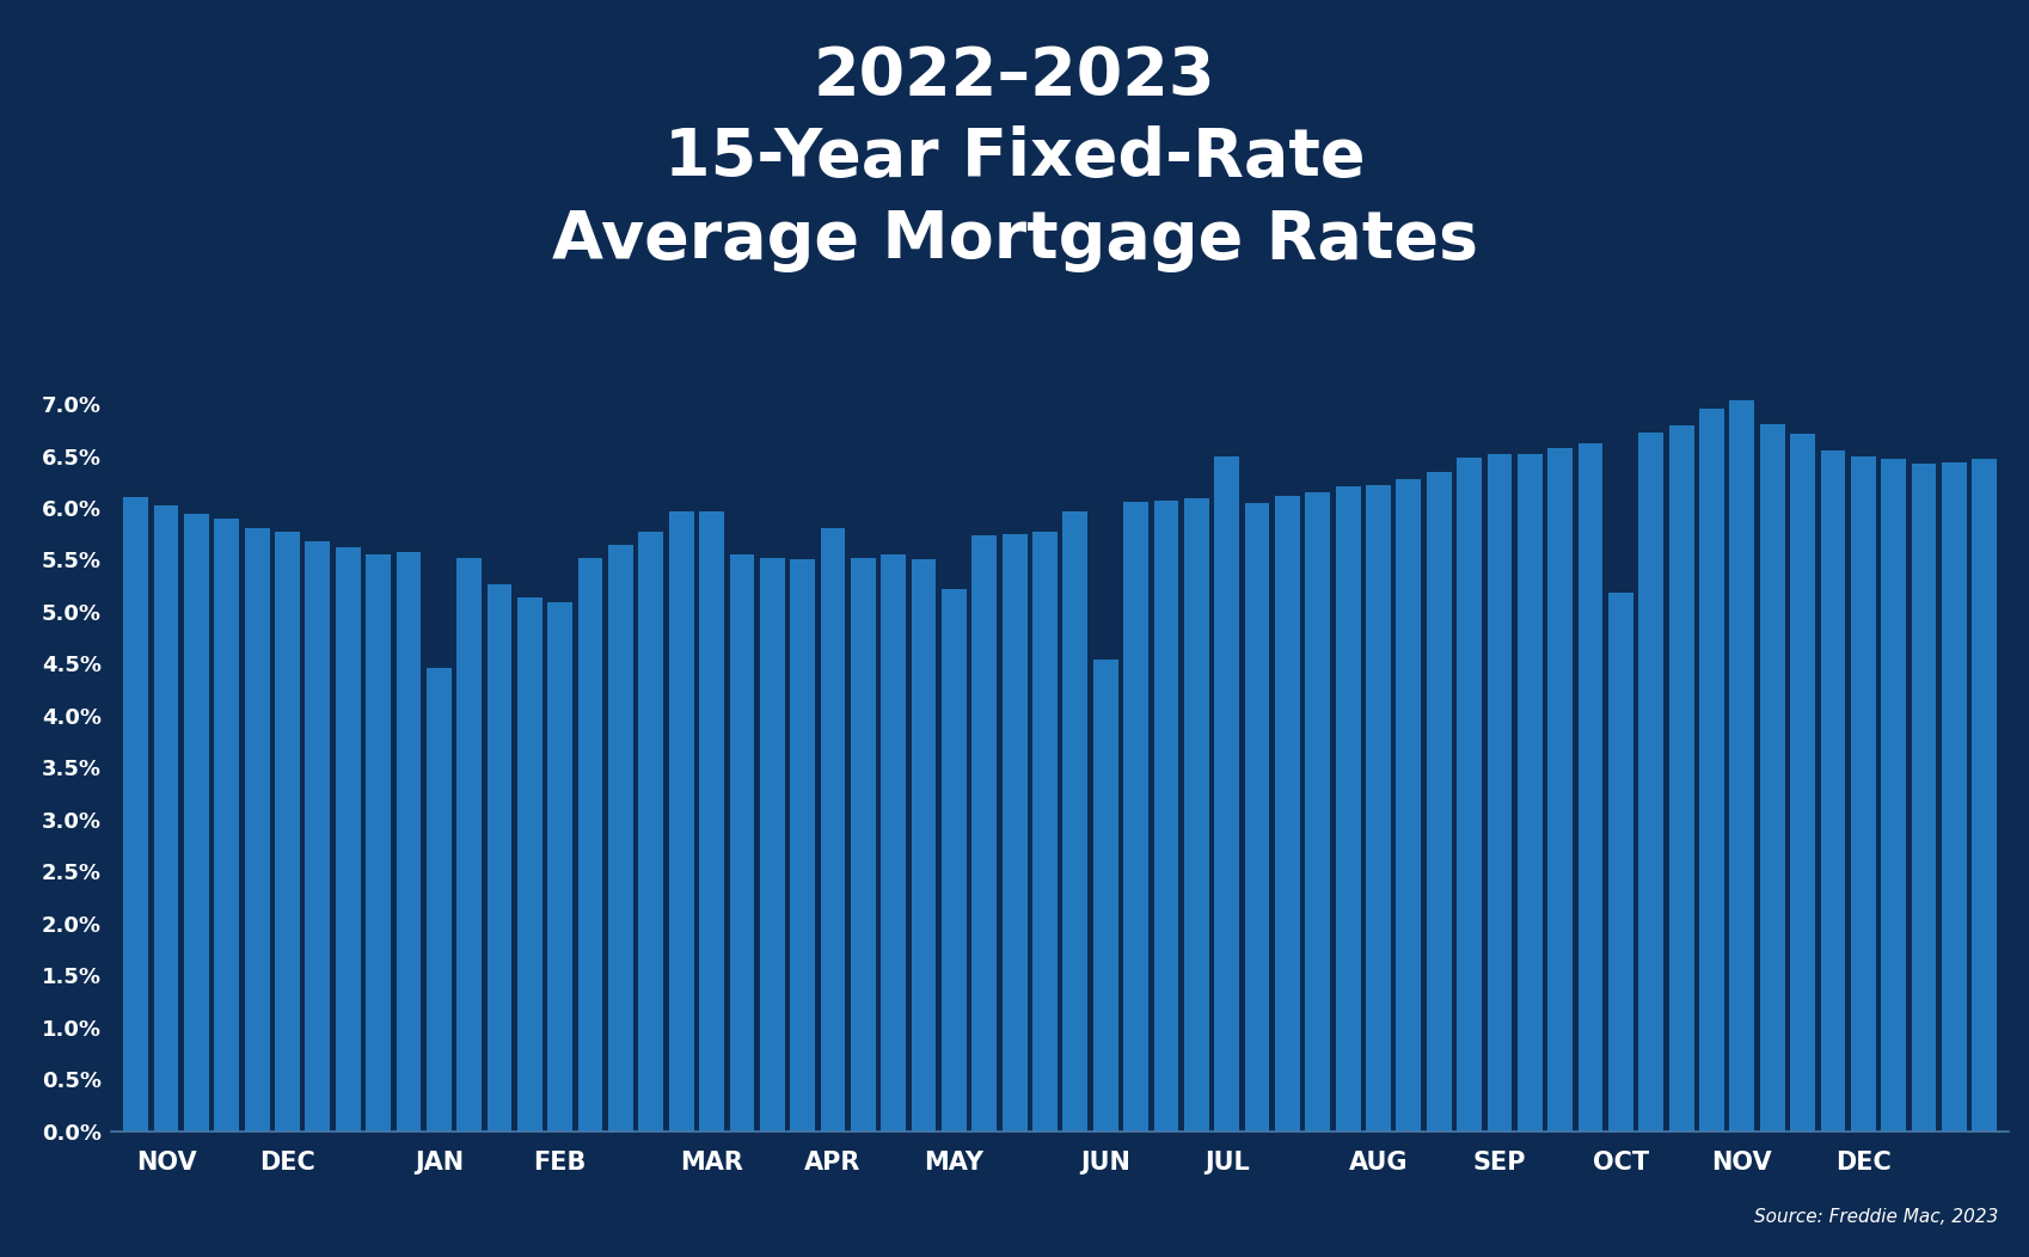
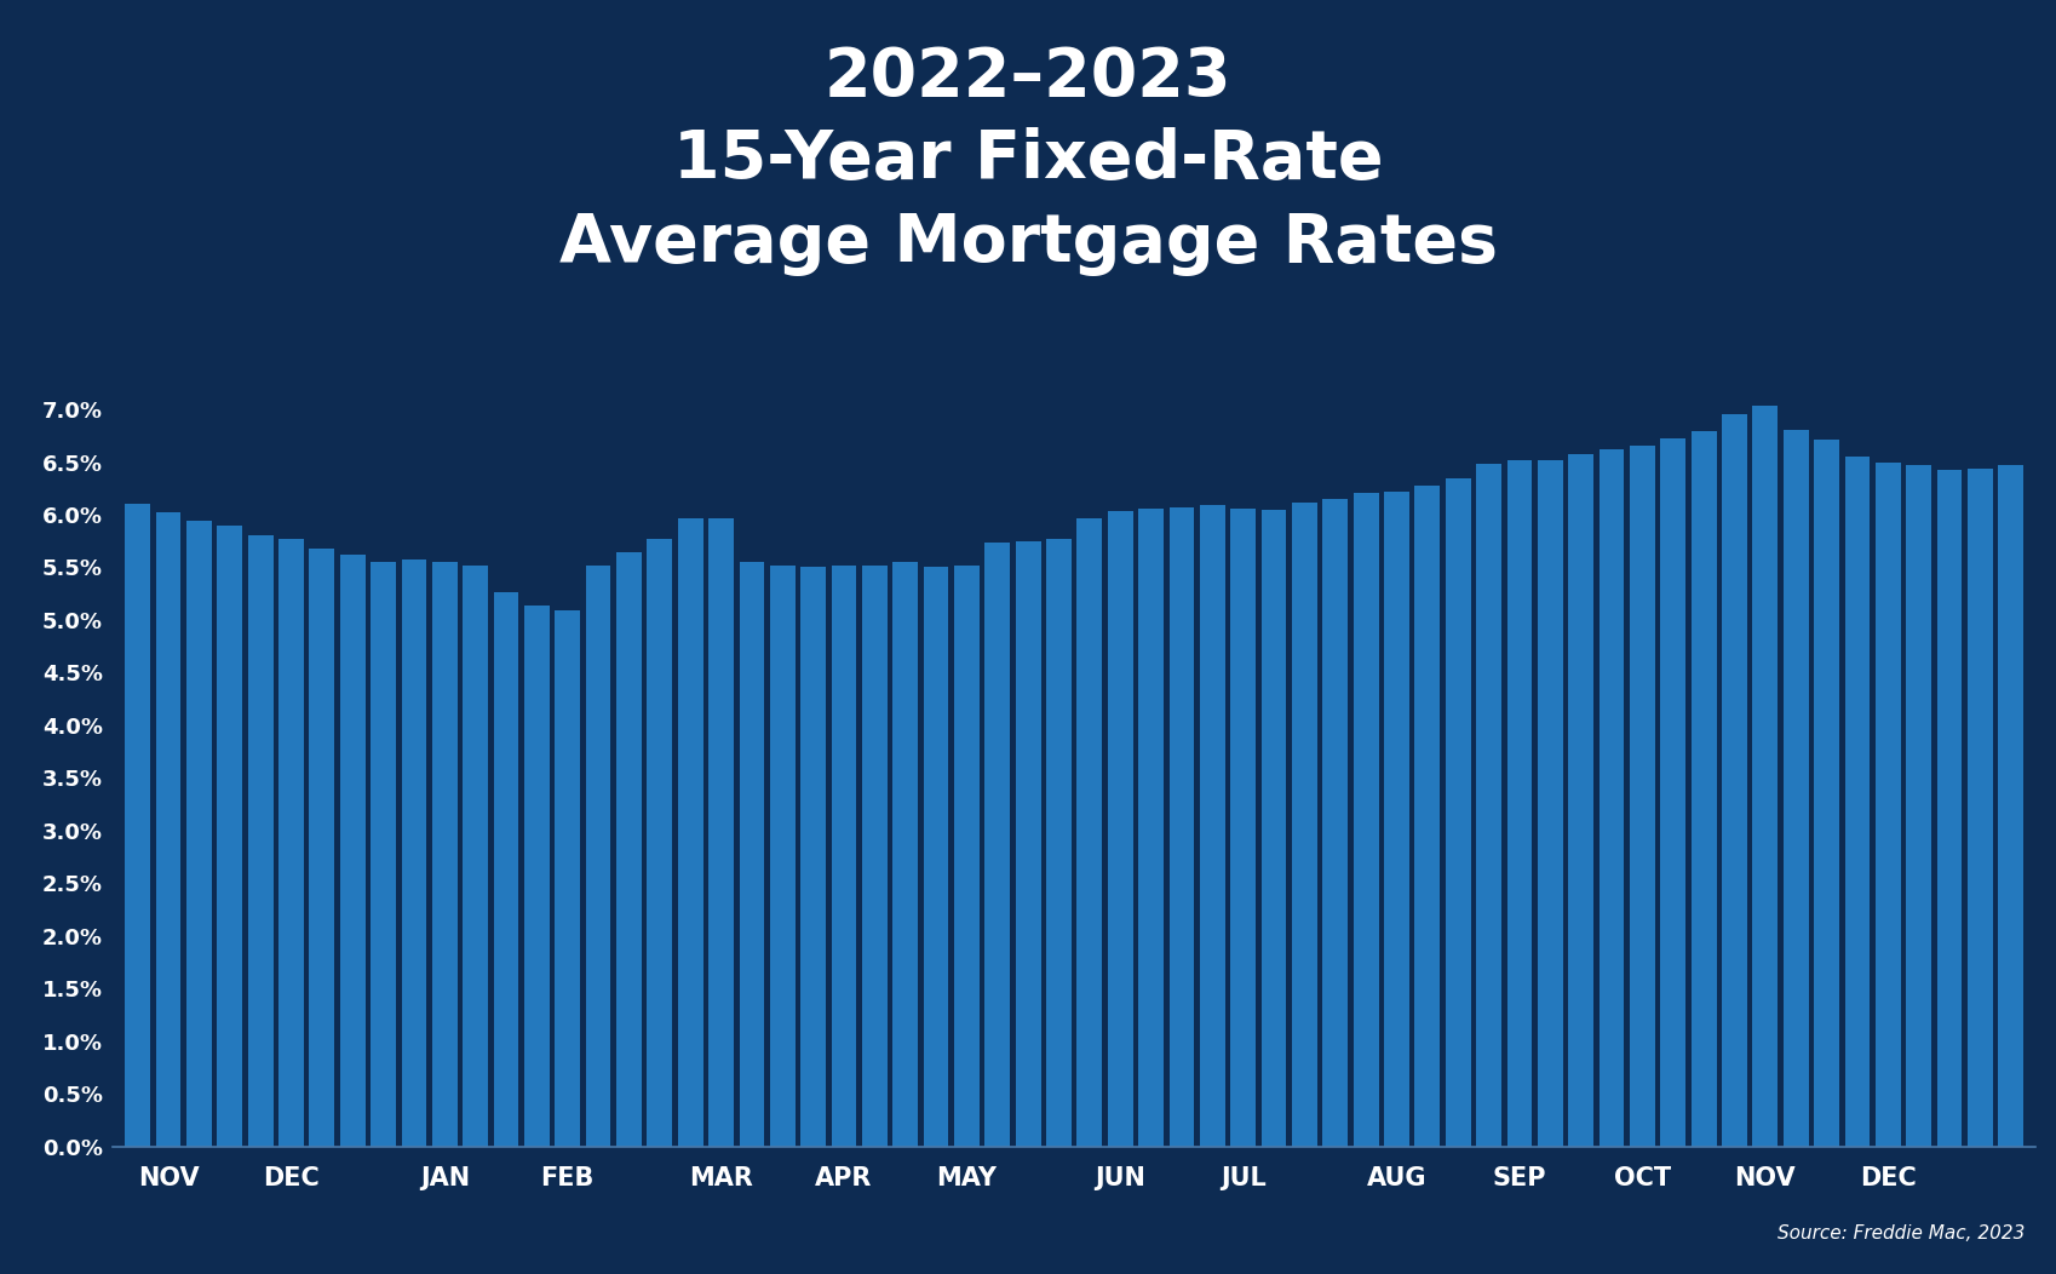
JAN: 4.46% -> 5.55%
APR: 5.80% -> 5.52%
MAY: 5.22% -> 5.52%
JUN: 4.54% -> 6.03%
JUL: 6.50% -> 6.06%
OCT: 5.18% -> 6.65%
